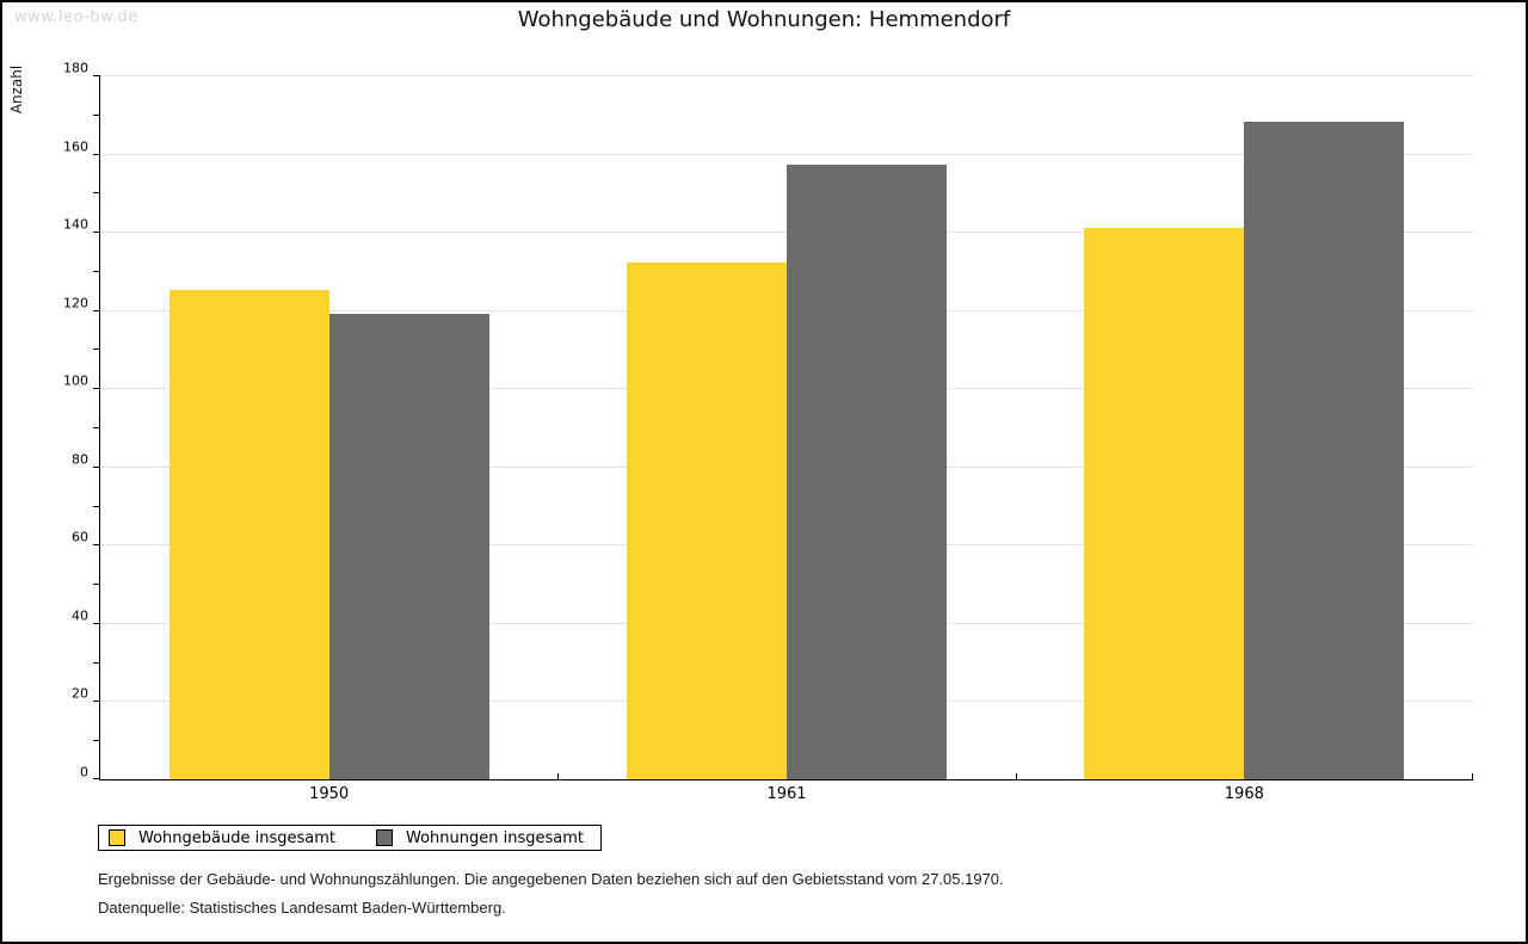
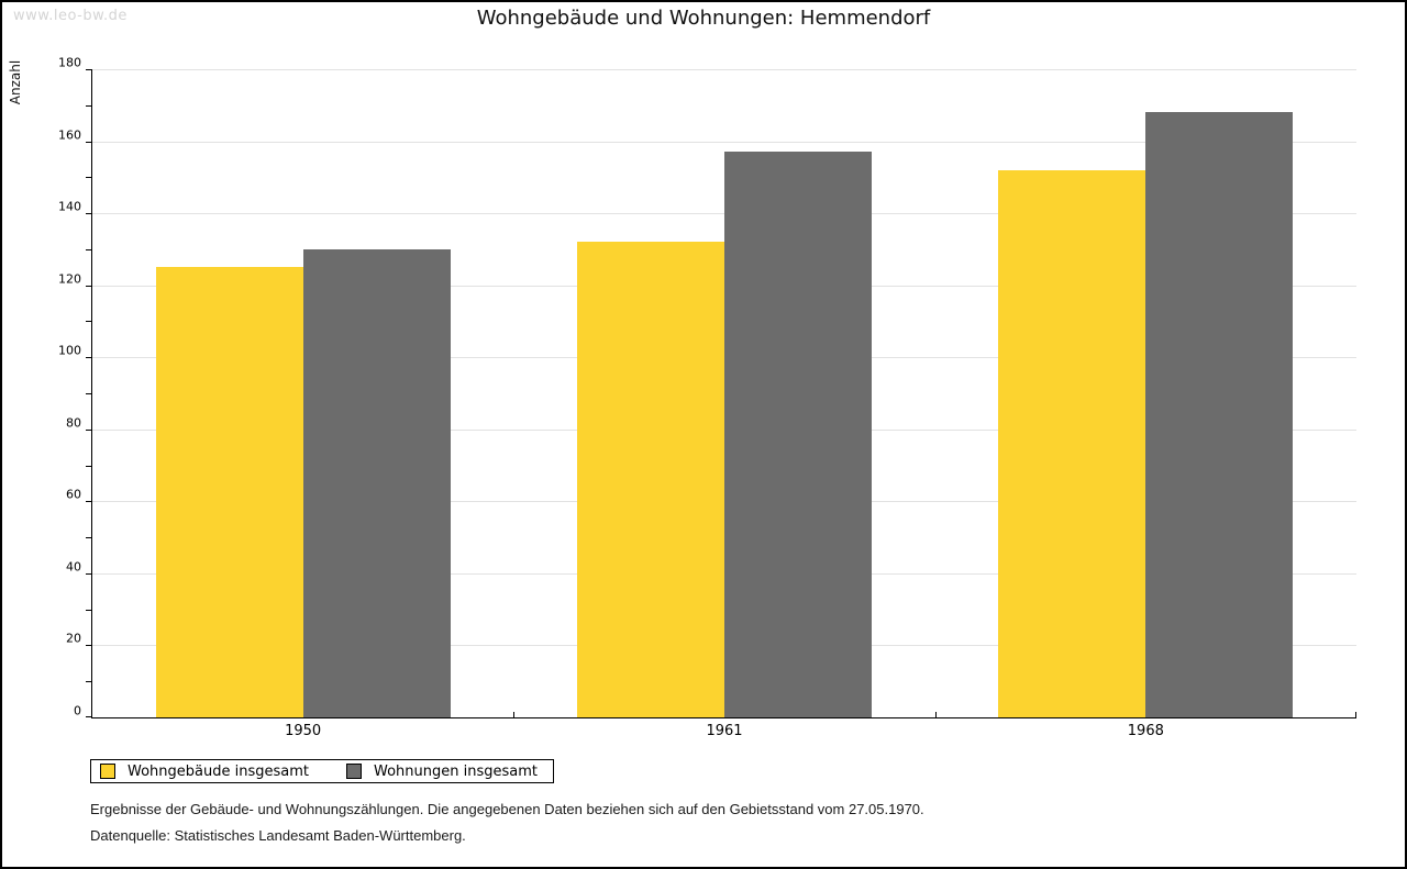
Wohnungen insgesamt/1950: 119 -> 130
Wohngebäude insgesamt/1968: 141 -> 152
